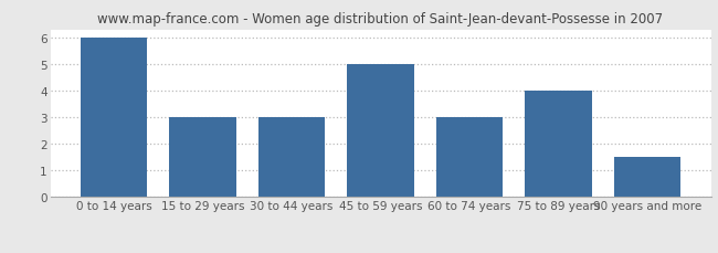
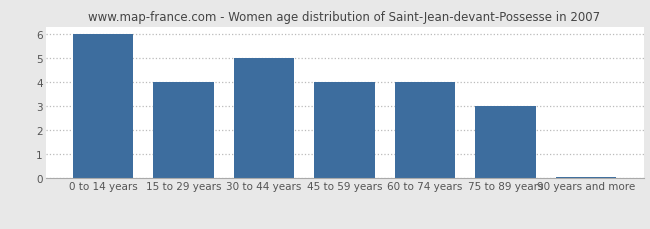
15 to 29 years: 3.00 -> 4.00
30 to 44 years: 3.00 -> 5.00
45 to 59 years: 5.00 -> 4.00
60 to 74 years: 3.00 -> 4.00
75 to 89 years: 4.00 -> 3.00
90 years and more: 1.50 -> 0.07
